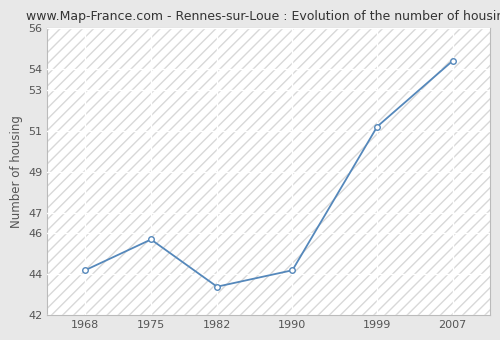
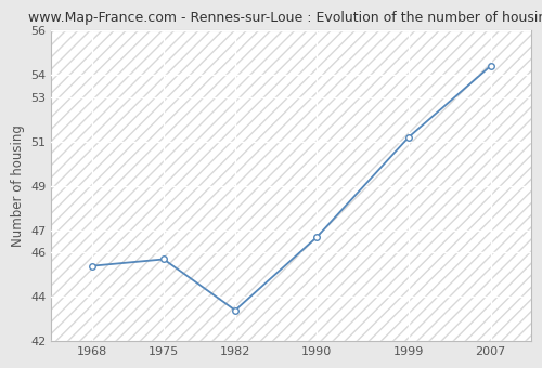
1968: 44.2 -> 45.4
1990: 44.2 -> 46.7
